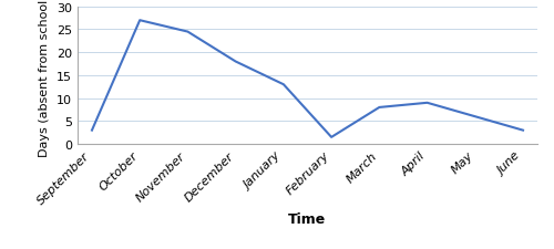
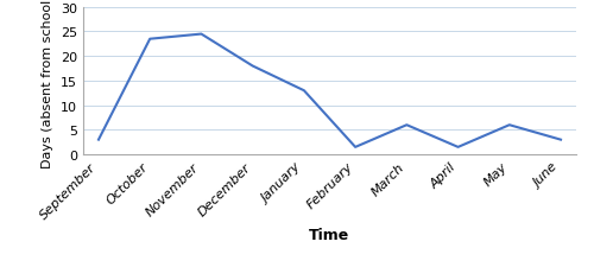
October: 27.0 -> 23.5
March: 8.0 -> 6.0
April: 9.0 -> 1.5
